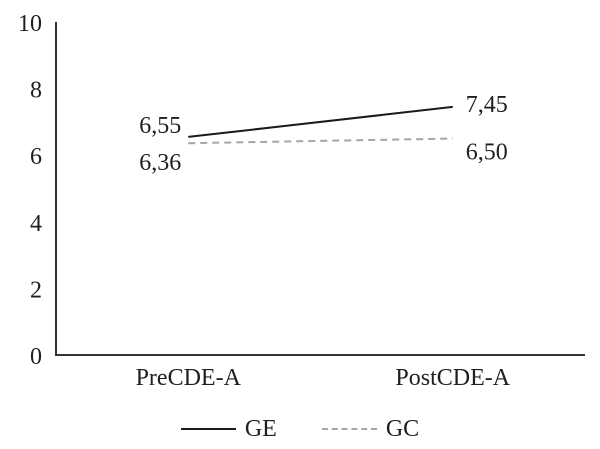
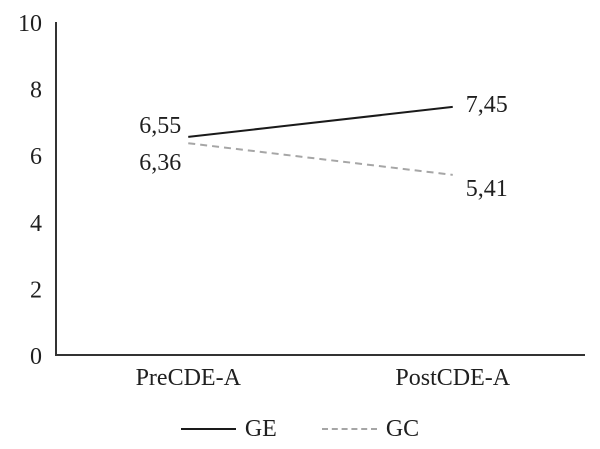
GC/PostCDE-A: 6,50 -> 5,41
